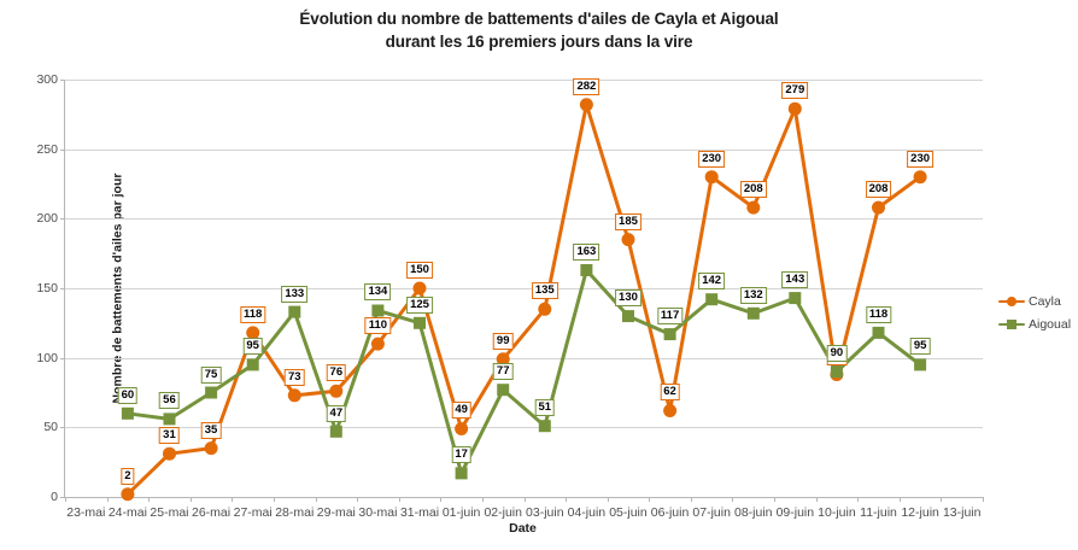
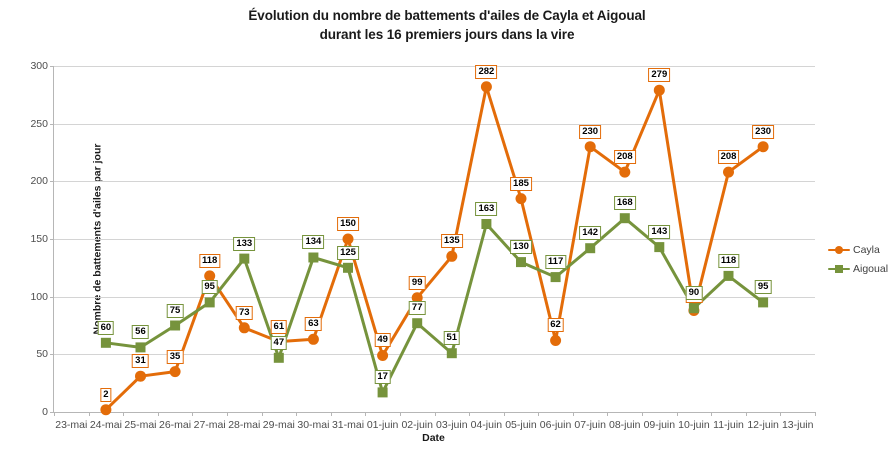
Cayla/29-mai: 76 -> 61
Cayla/30-mai: 110 -> 63
Aigoual/08-juin: 132 -> 168
